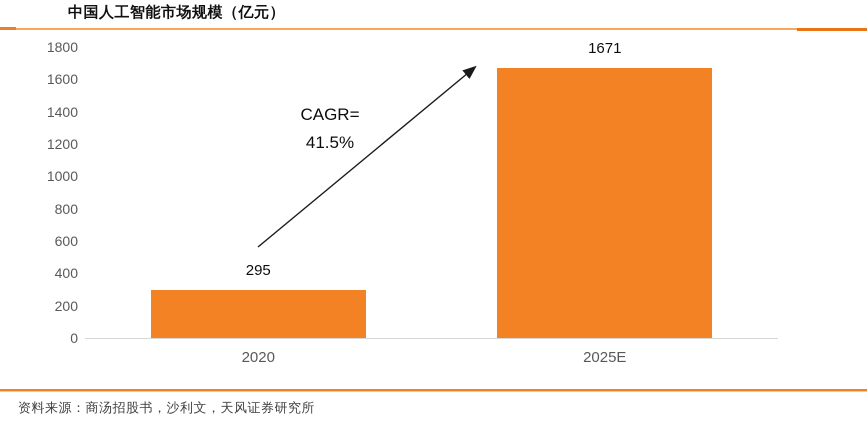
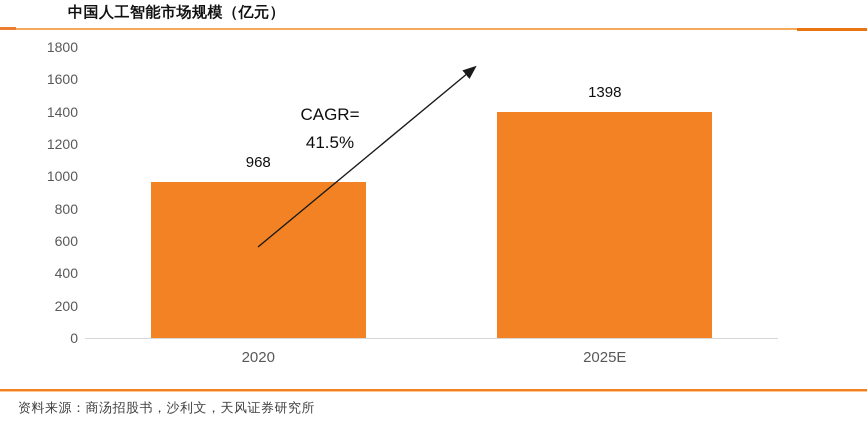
2020: 295 -> 968
2025E: 1671 -> 1398
